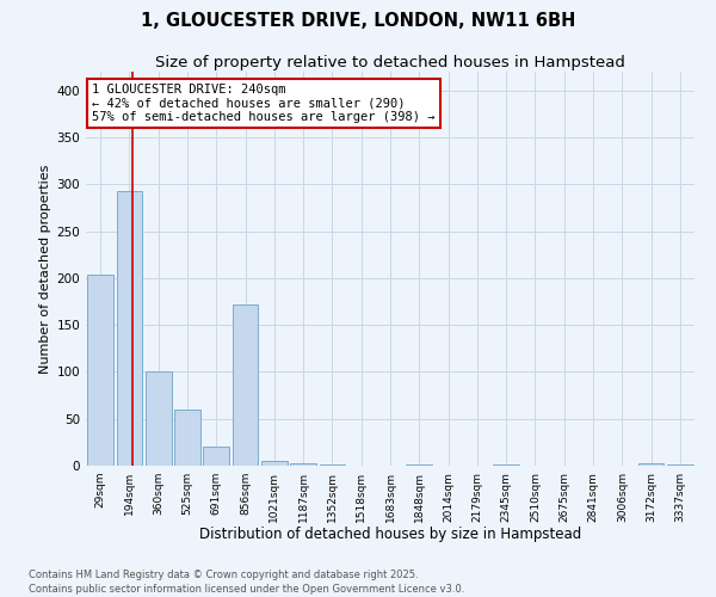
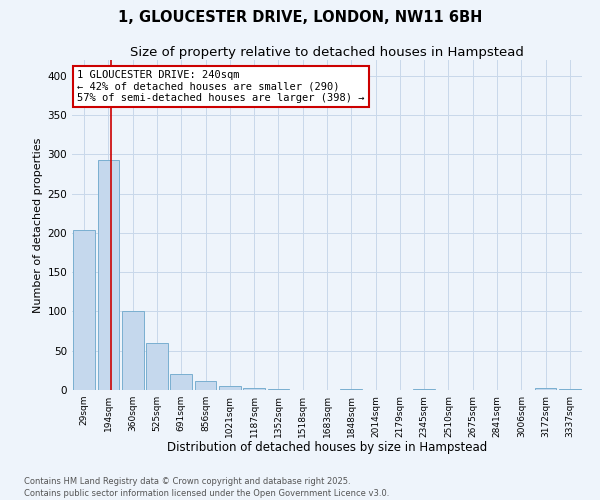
856sqm: 172 -> 12
